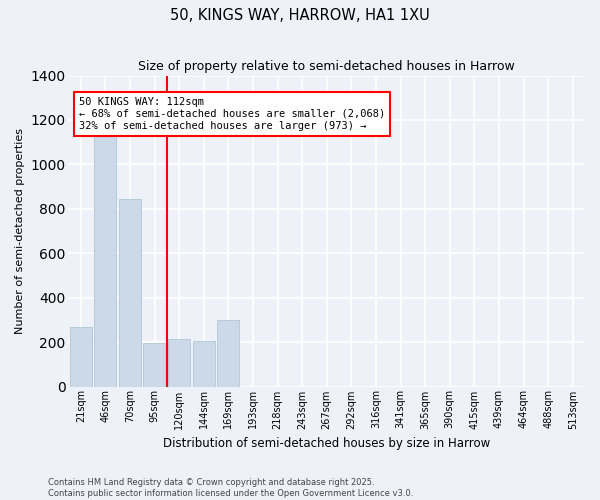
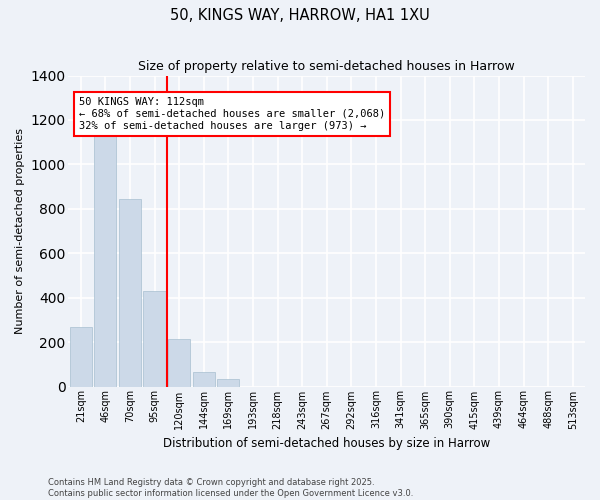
95sqm: 195 -> 430
144sqm: 205 -> 65
169sqm: 300 -> 35
